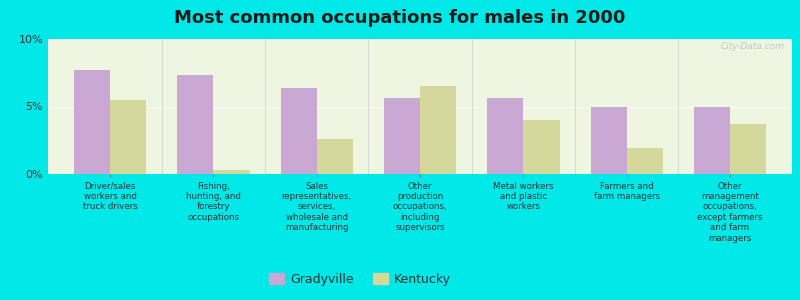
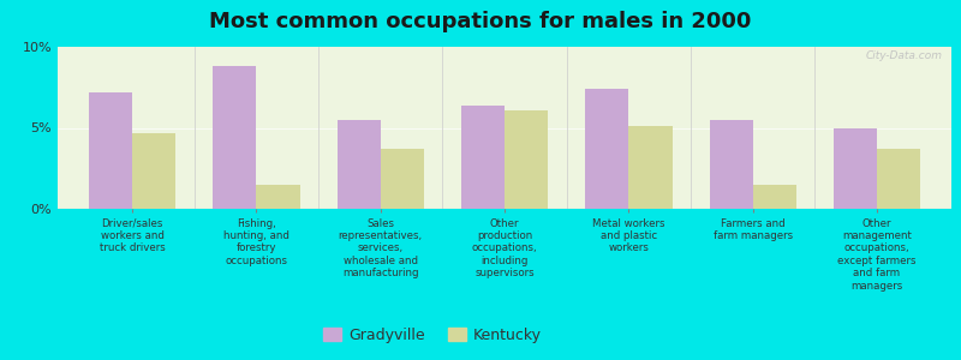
Gradyville/Driver/sales workers and truck drivers: 7.7% -> 7.2%
Kentucky/Driver/sales workers and truck drivers: 5.5% -> 4.7%
Gradyville/Fishing, hunting, and forestry occupations: 7.3% -> 8.8%
Kentucky/Fishing, hunting, and forestry occupations: 0.3% -> 1.5%
Gradyville/Sales representatives, services, wholesale and manufacturing: 6.4% -> 5.5%
Kentucky/Sales representatives, services, wholesale and manufacturing: 2.6% -> 3.7%
Gradyville/Other production occupations, including supervisors: 5.6% -> 6.4%
Kentucky/Other production occupations, including supervisors: 6.5% -> 6.1%
Gradyville/Metal workers and plastic workers: 5.6% -> 7.4%
Kentucky/Metal workers and plastic workers: 4.0% -> 5.1%
Gradyville/Farmers and farm managers: 5.0% -> 5.5%
Kentucky/Farmers and farm managers: 1.9% -> 1.5%
